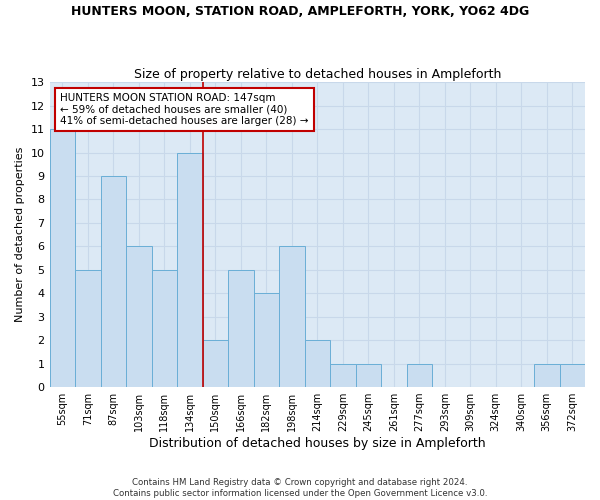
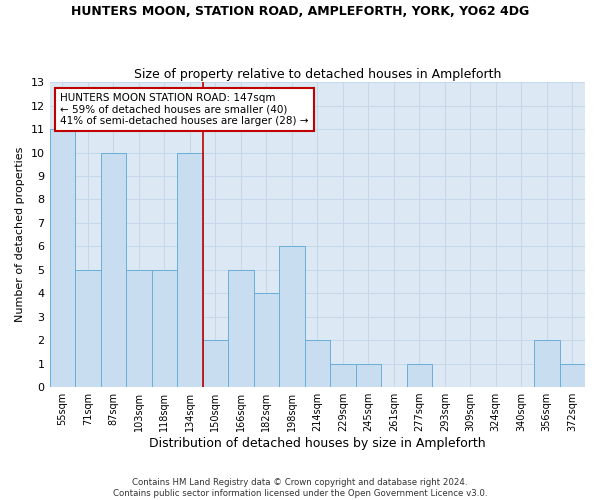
87sqm: 9 -> 10
103sqm: 6 -> 5
356sqm: 1 -> 2
